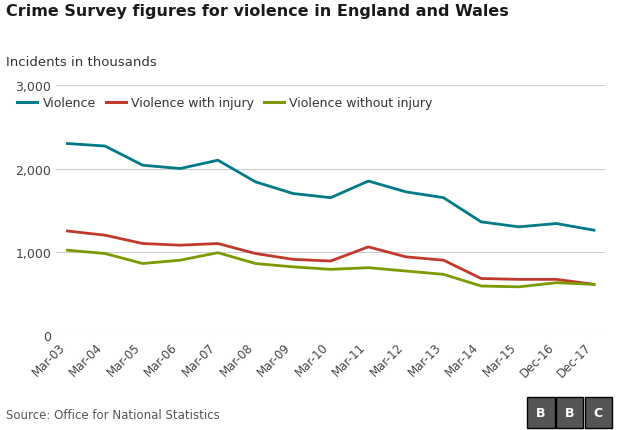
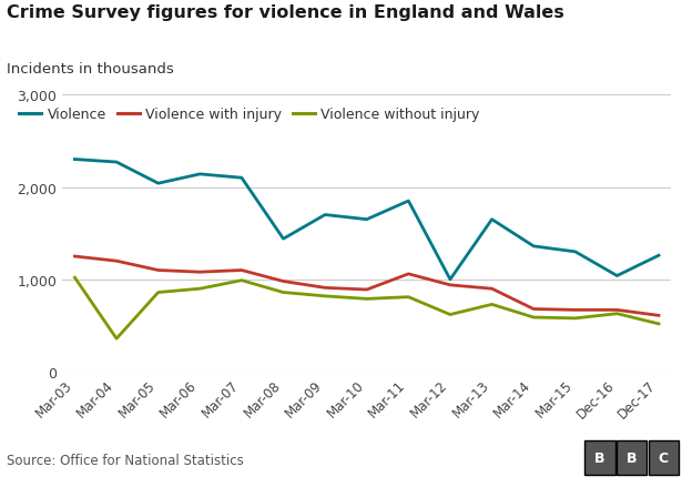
Violence without injury/Mar-04: 980 -> 360
Violence/Mar-06: 2,000 -> 2,140
Violence/Mar-08: 1,840 -> 1,440
Violence/Mar-12: 1,720 -> 1,000
Violence without injury/Mar-12: 770 -> 620
Violence/Dec-16: 1,340 -> 1,040
Violence without injury/Dec-17: 610 -> 520
